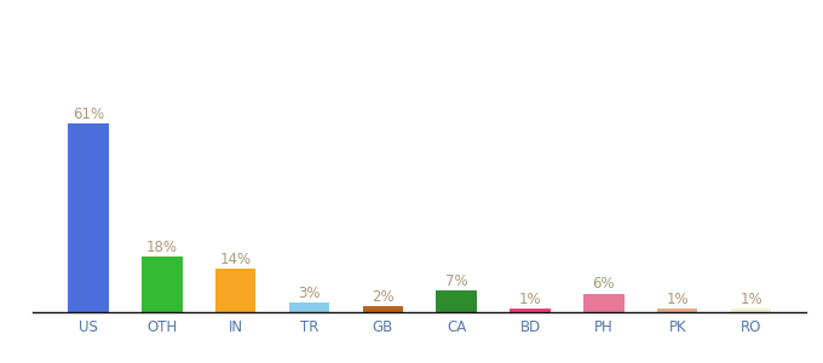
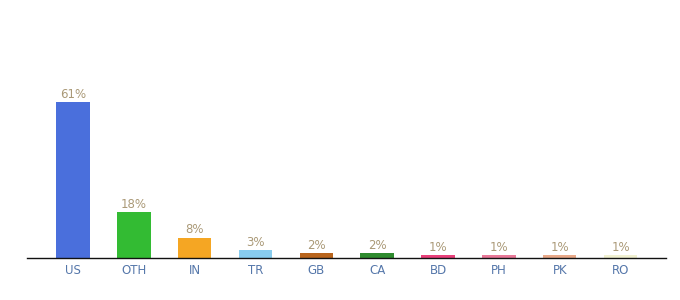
IN: 14% -> 8%
CA: 7% -> 2%
PH: 6% -> 1%
